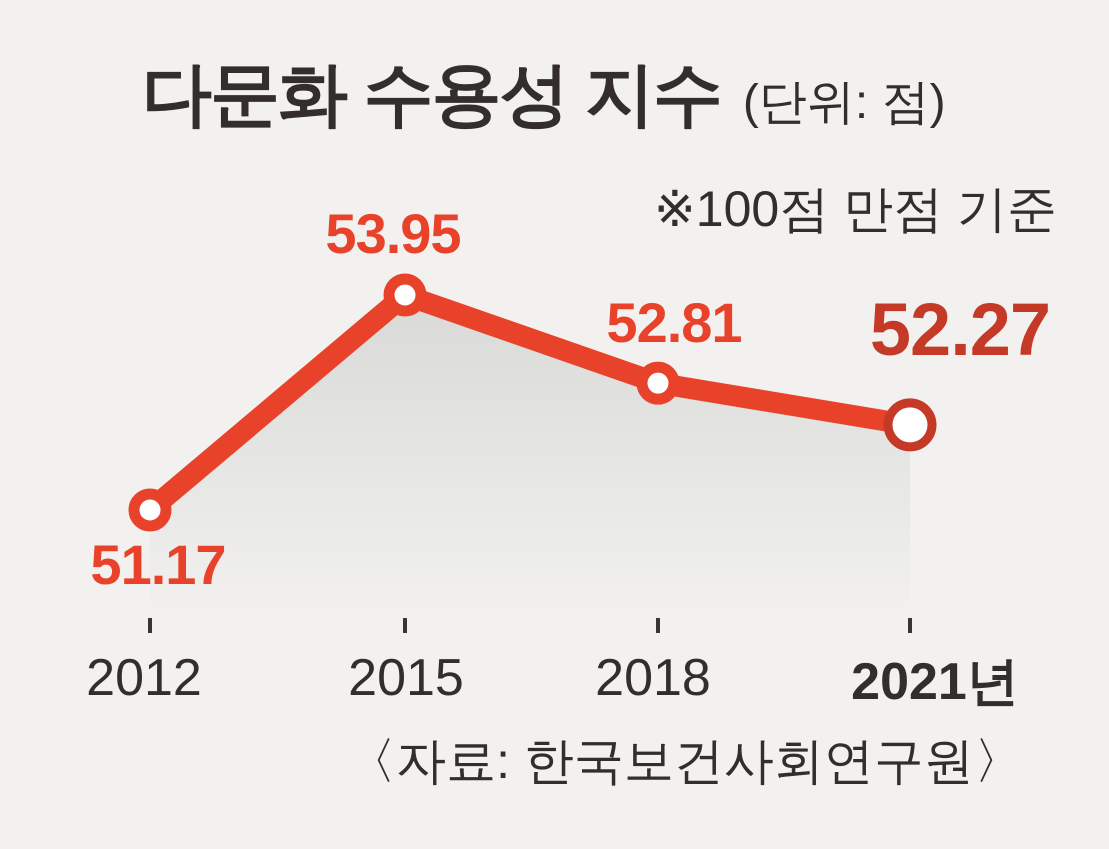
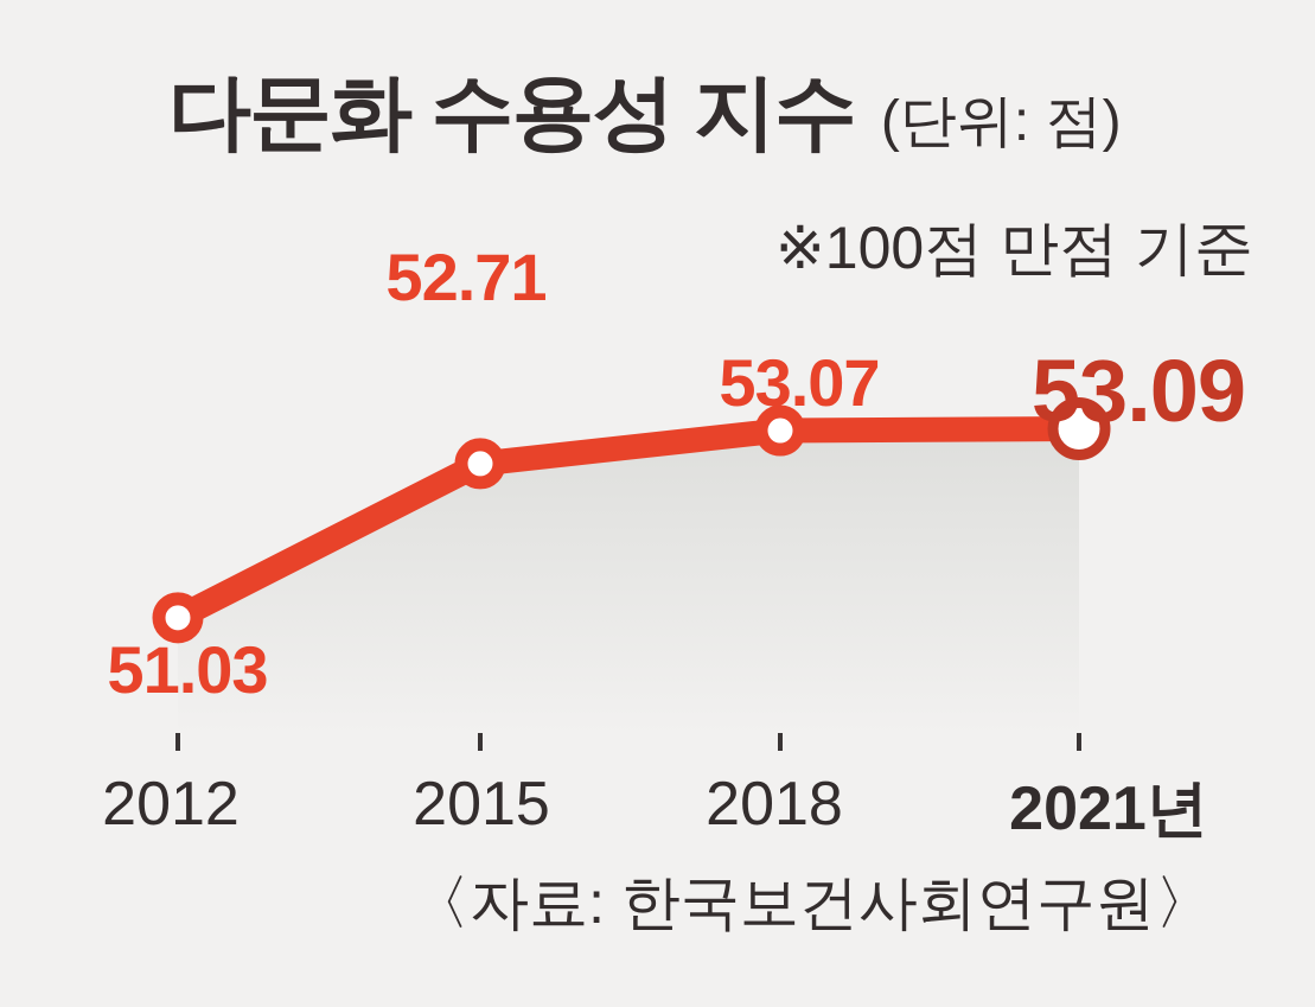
2012: 51.17 -> 51.03
2015: 53.95 -> 52.71
2018: 52.81 -> 53.07
2021년: 52.27 -> 53.09
